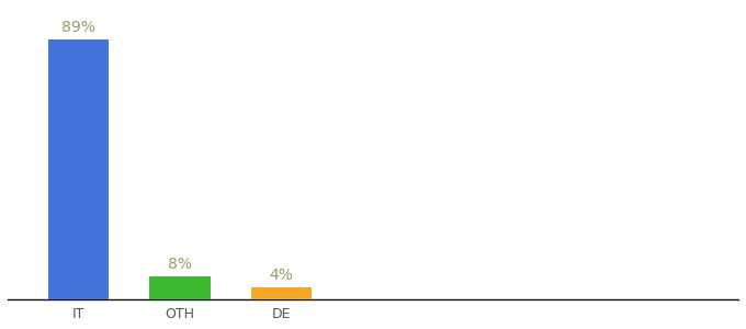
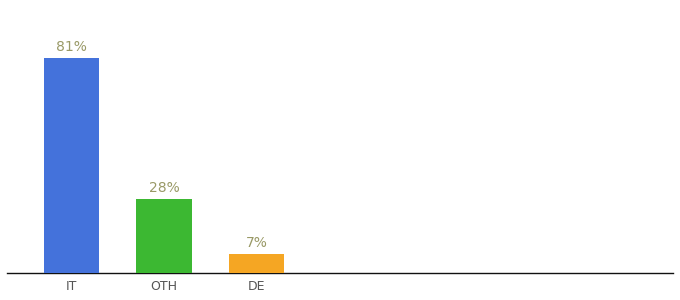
IT: 89% -> 81%
OTH: 8% -> 28%
DE: 4% -> 7%
